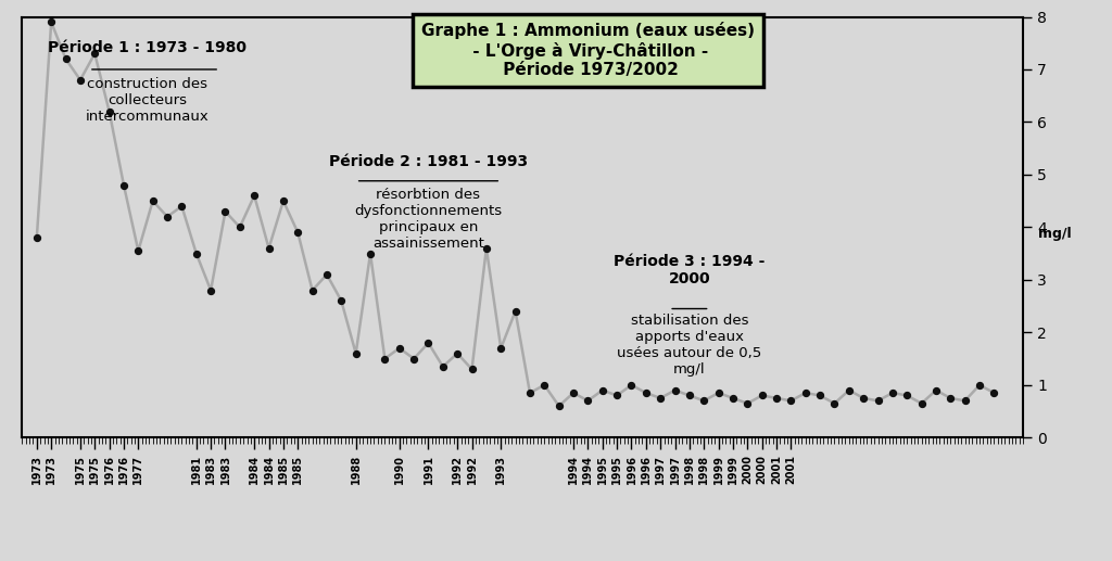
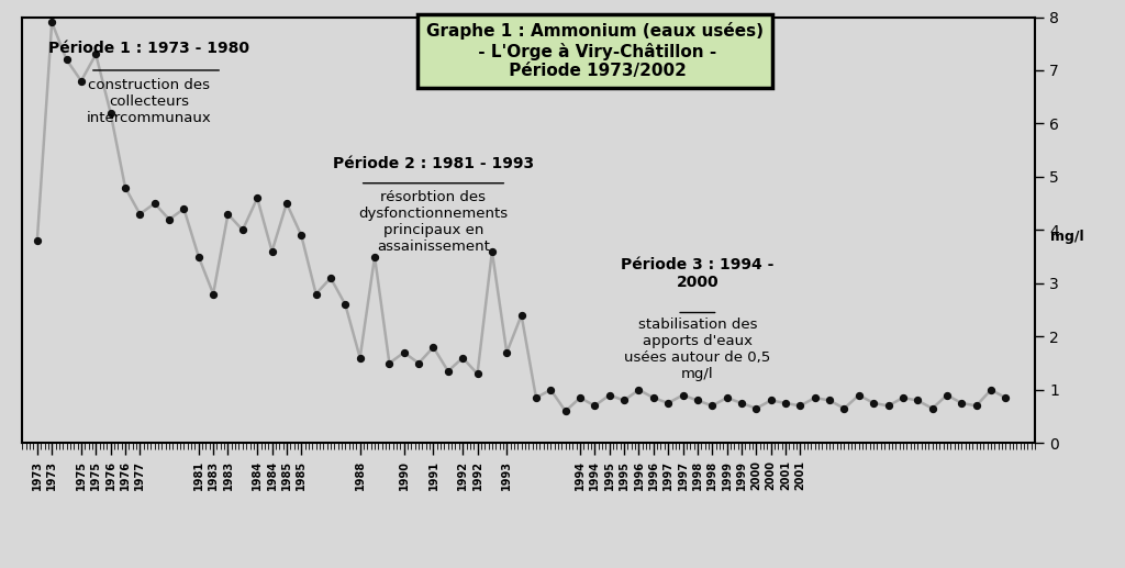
1977: 3.55 -> 4.30
